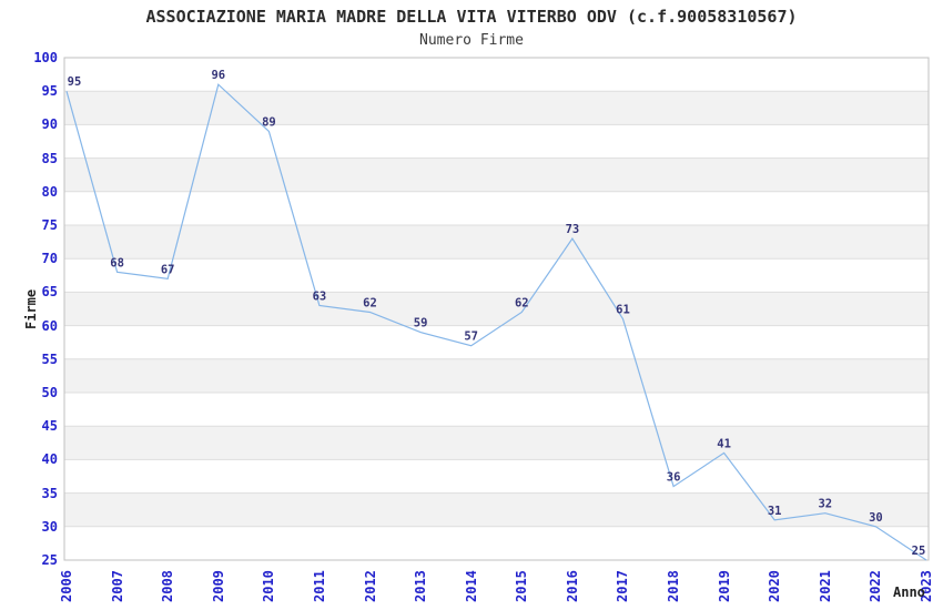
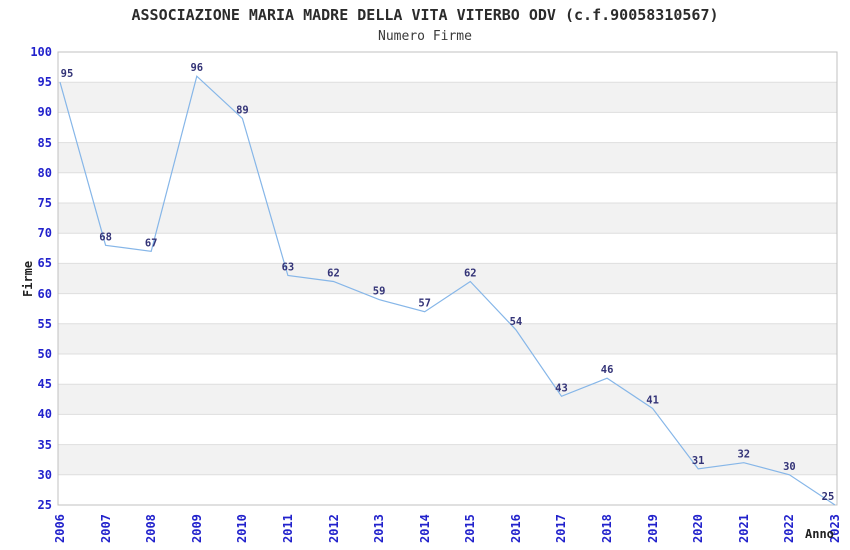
2016: 73 -> 54
2017: 61 -> 43
2018: 36 -> 46
